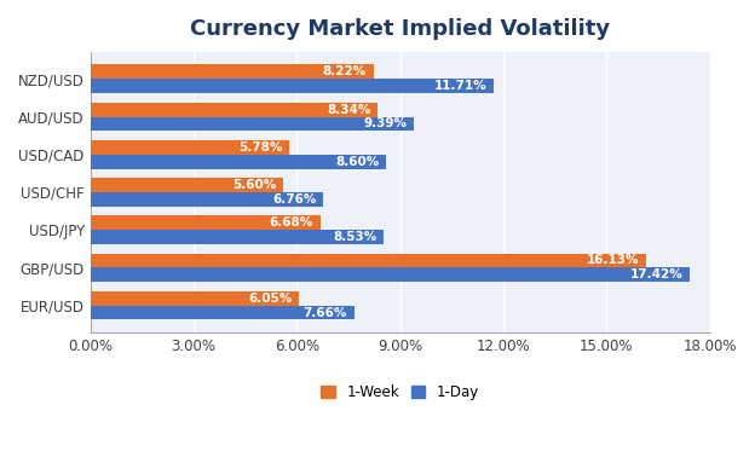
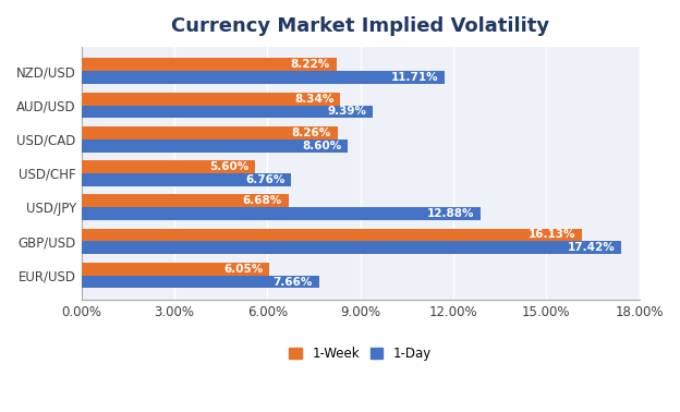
1-Week/USD/CAD: 5.78% -> 8.26%
1-Day/USD/JPY: 8.53% -> 12.88%
